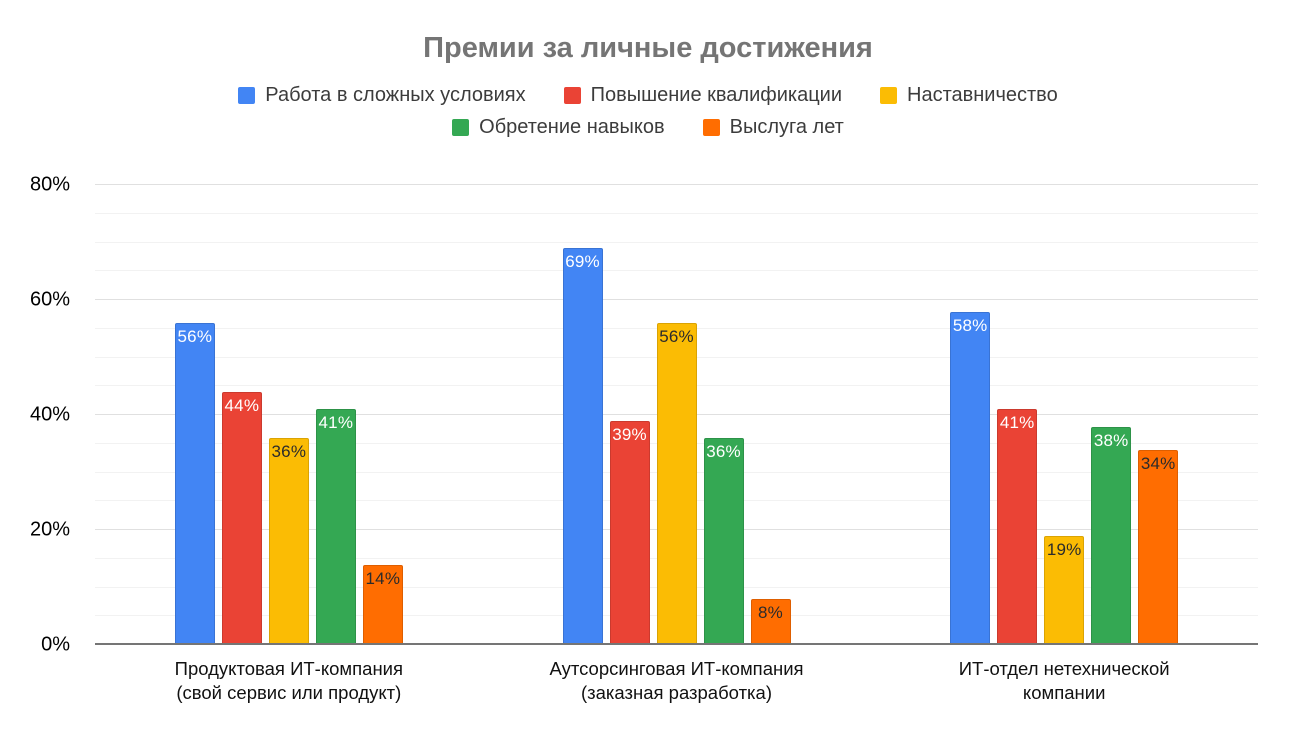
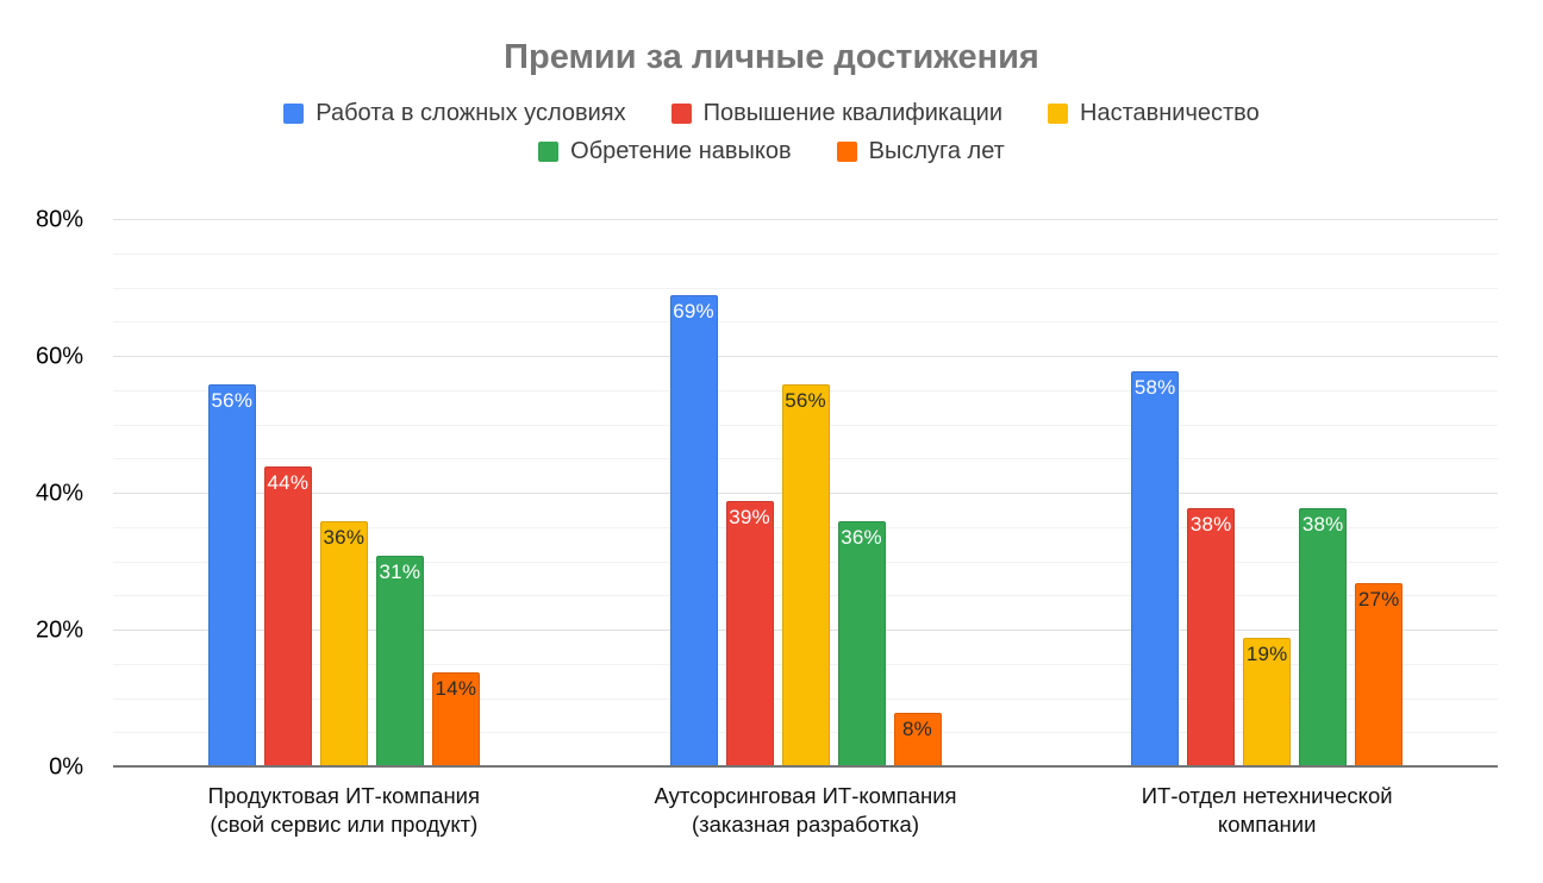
Обретение навыков/Продуктовая ИТ-компания (свой сервис или продукт): 41% -> 31%
Повышение квалификации/ИТ-отдел нетехнической компании: 41% -> 38%
Выслуга лет/ИТ-отдел нетехнической компании: 34% -> 27%
